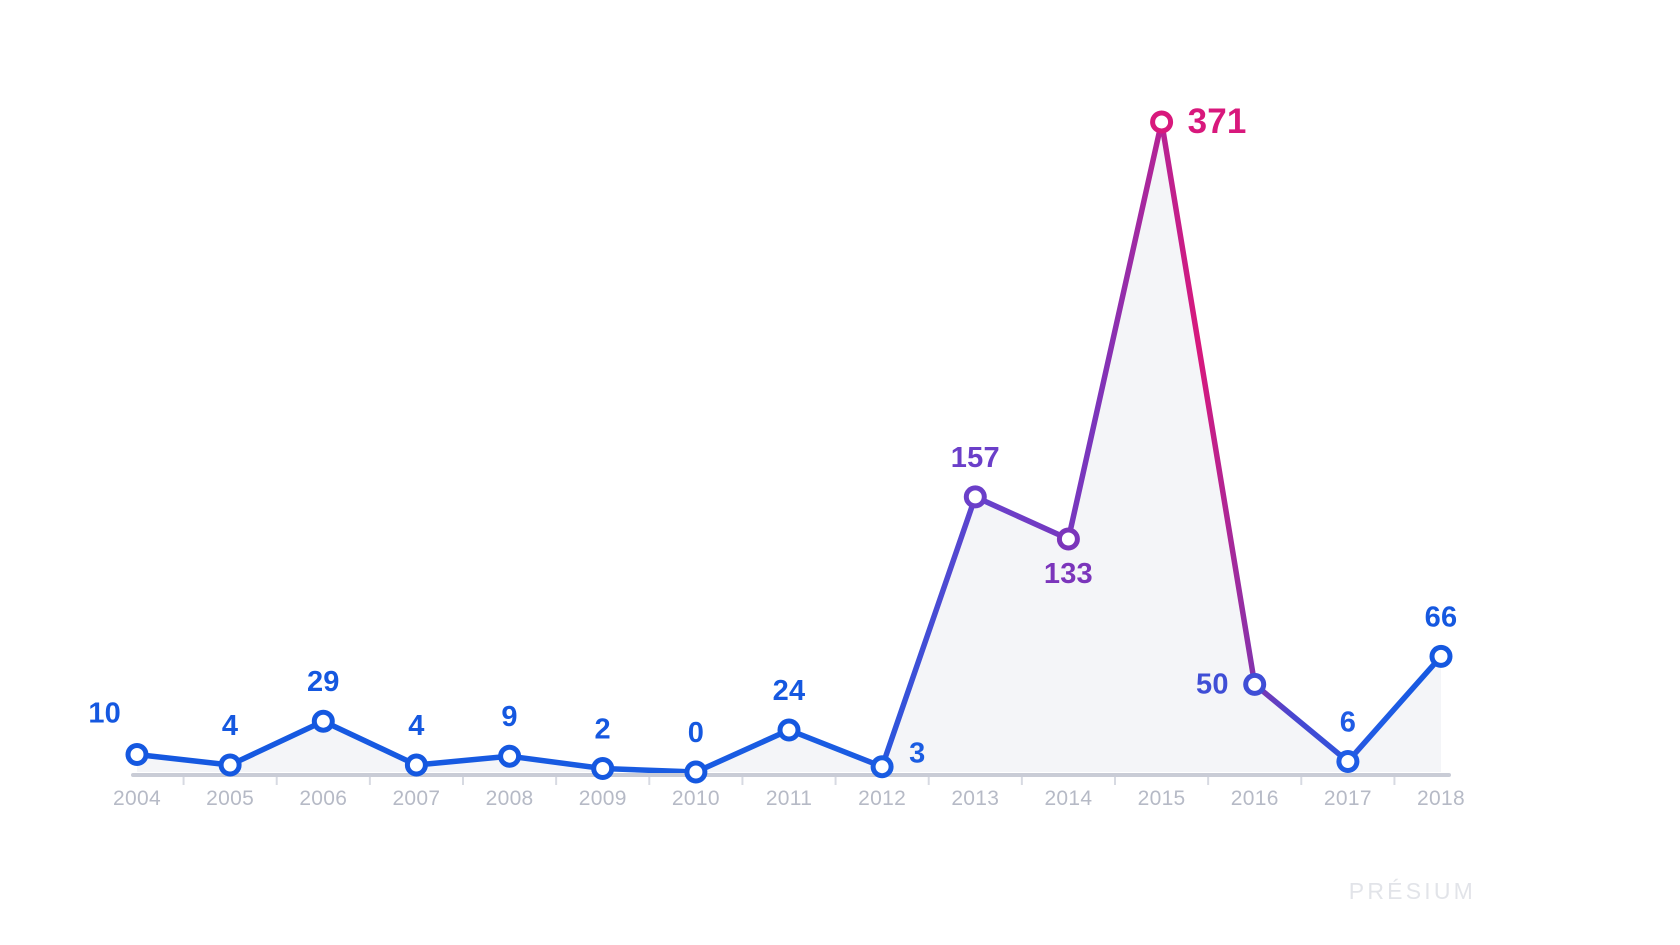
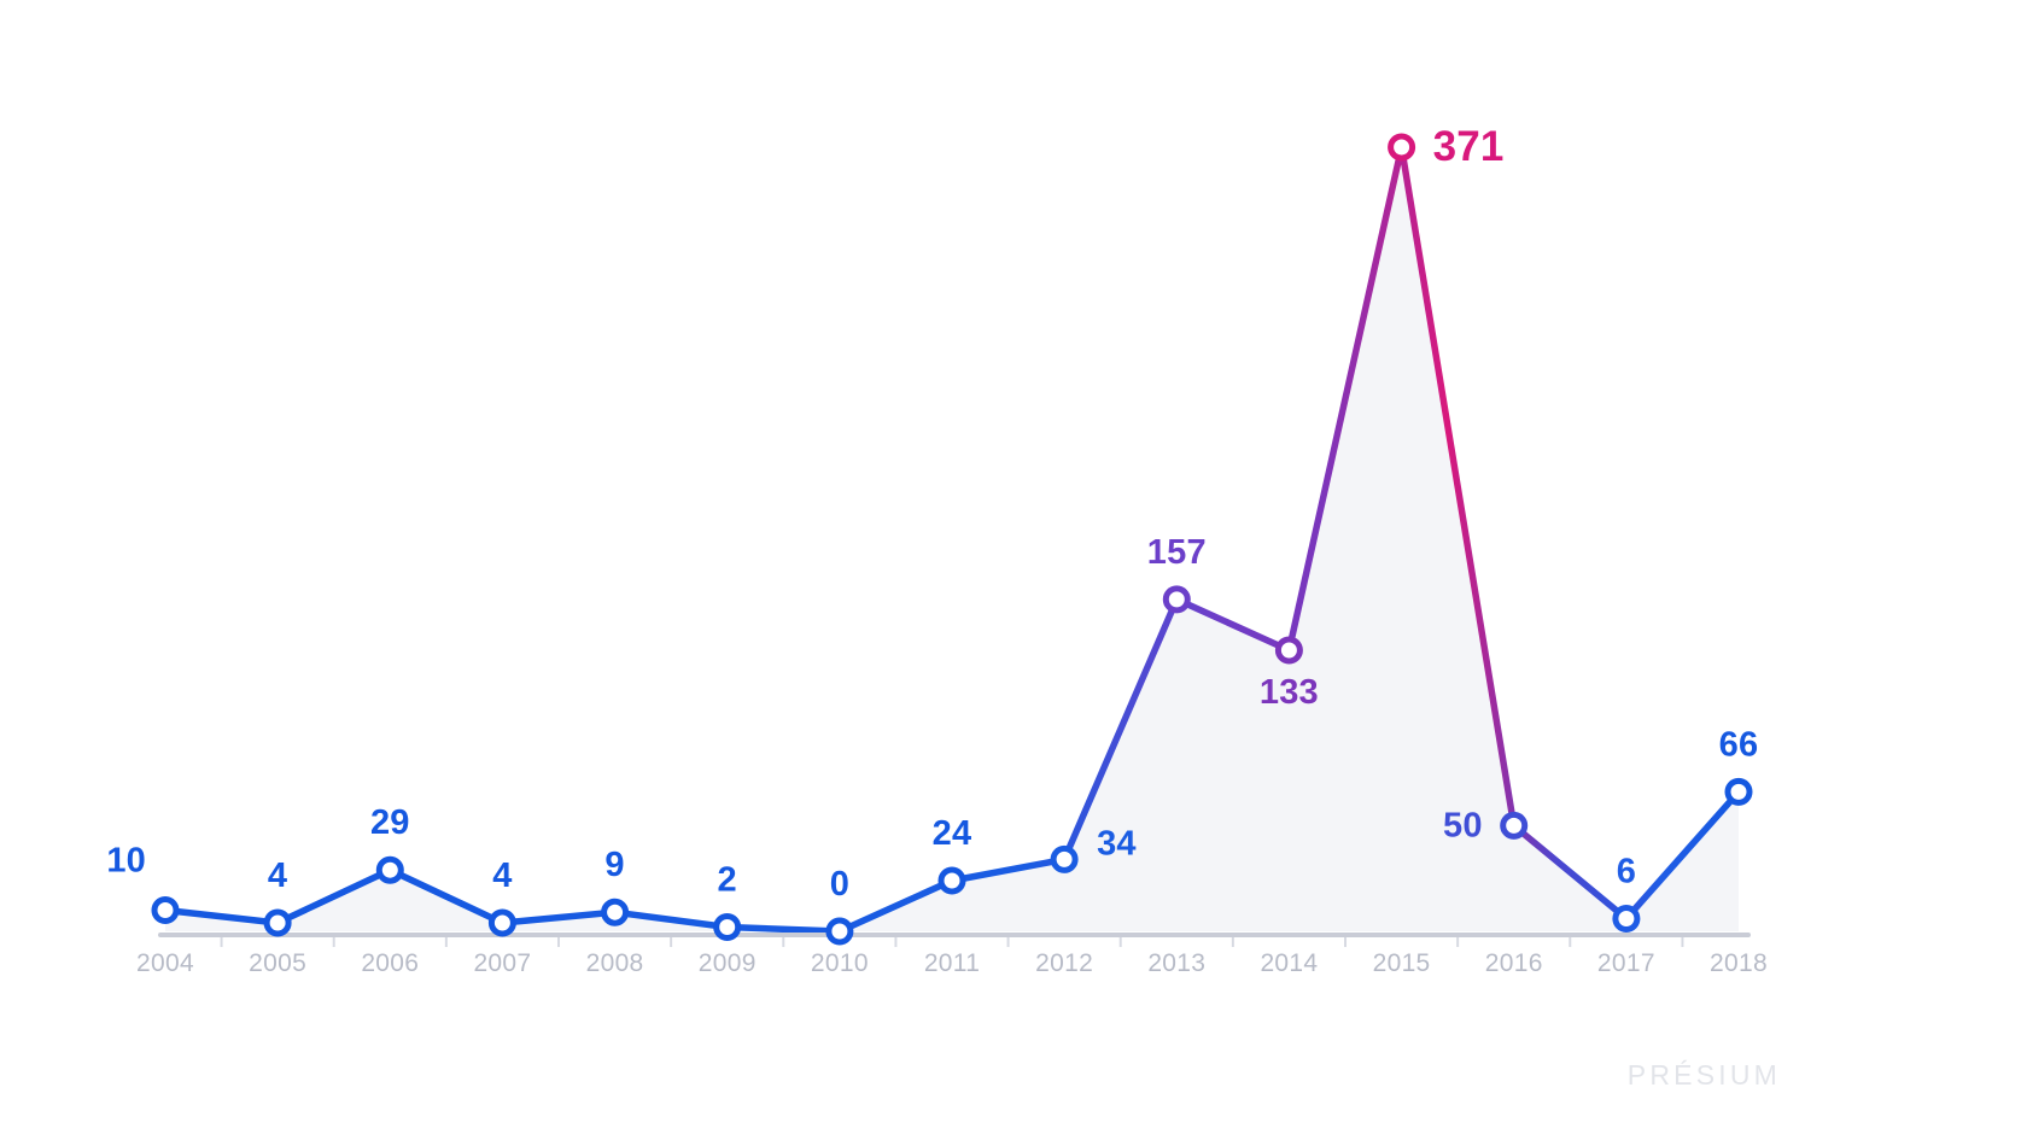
2012: 3 -> 34
